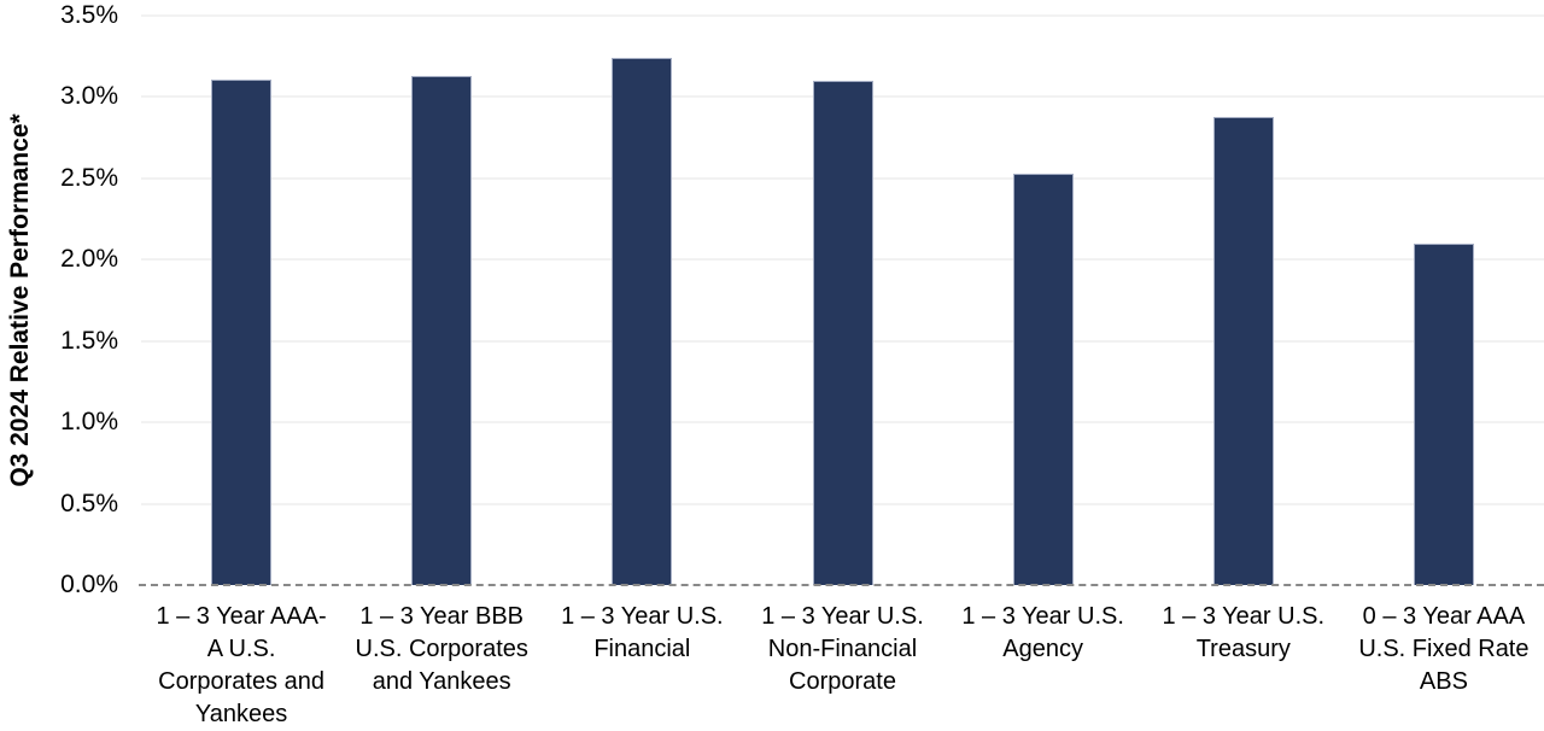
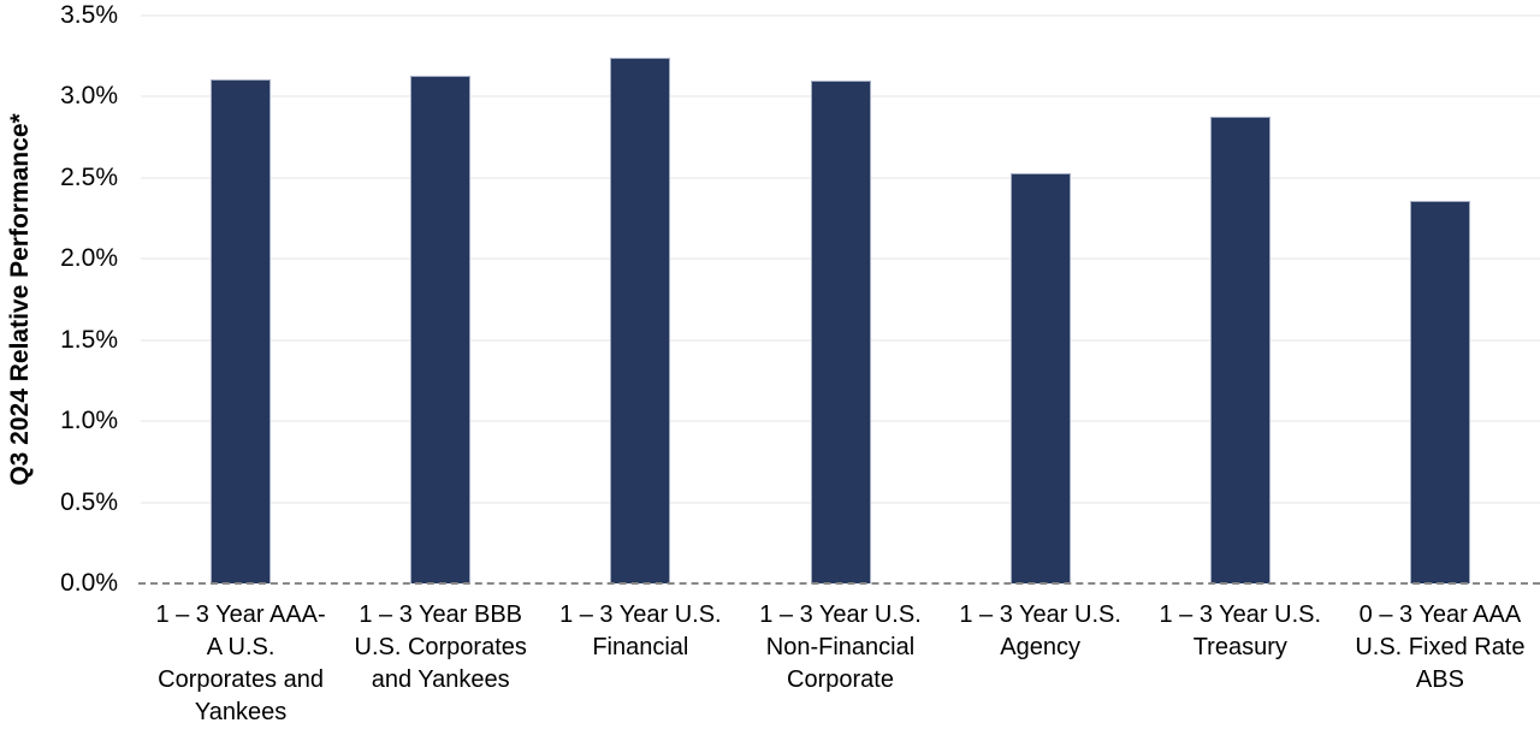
0 – 3 Year AAA U.S. Fixed Rate ABS: 2.10% -> 2.36%
